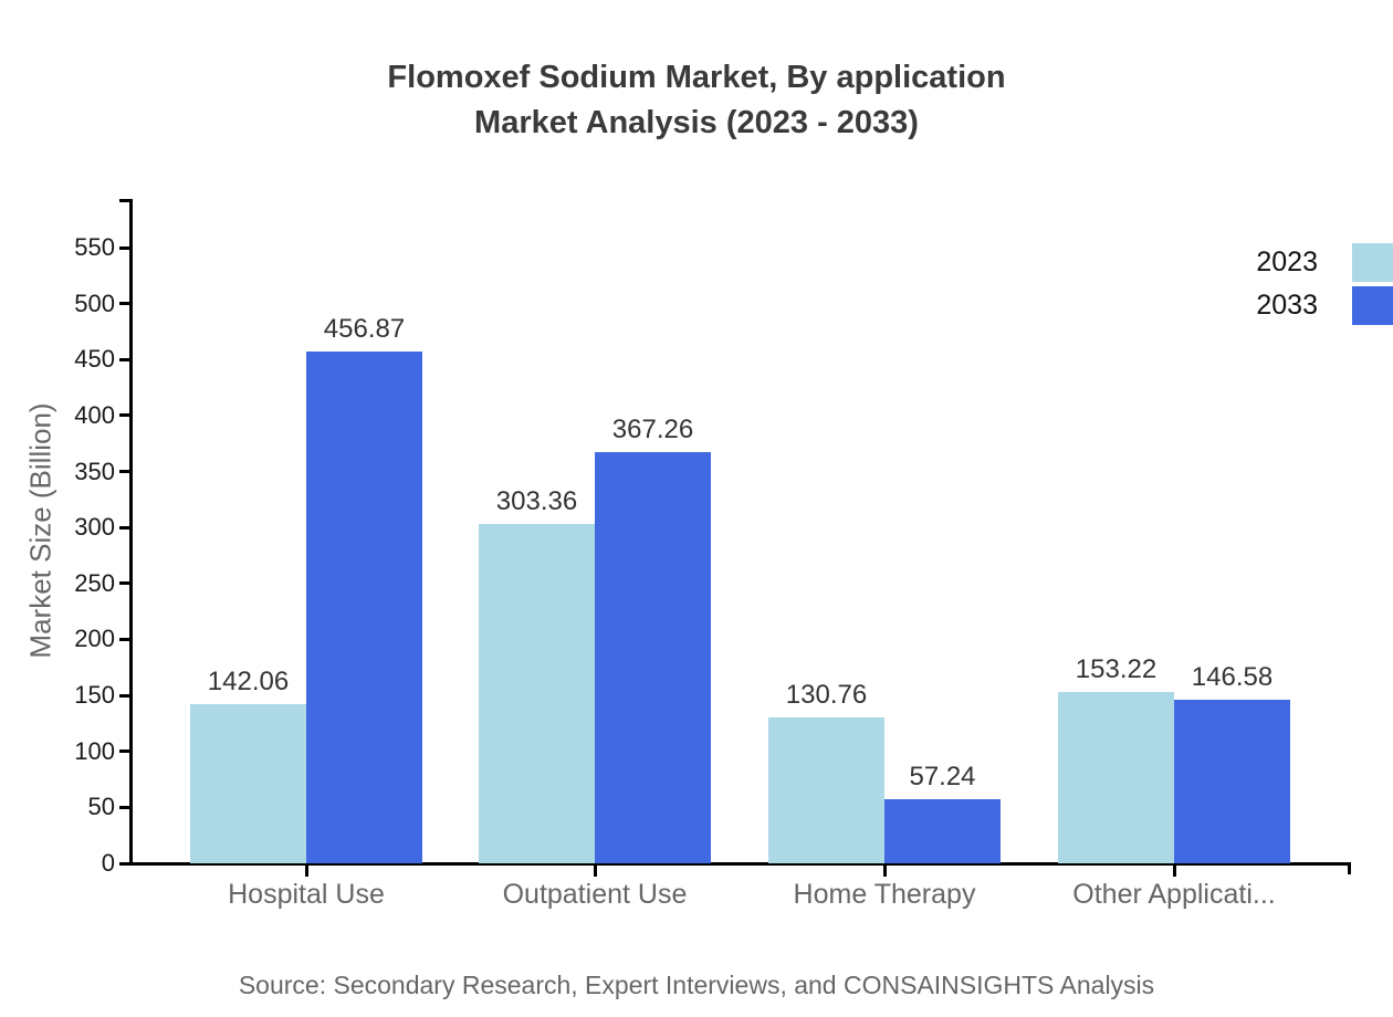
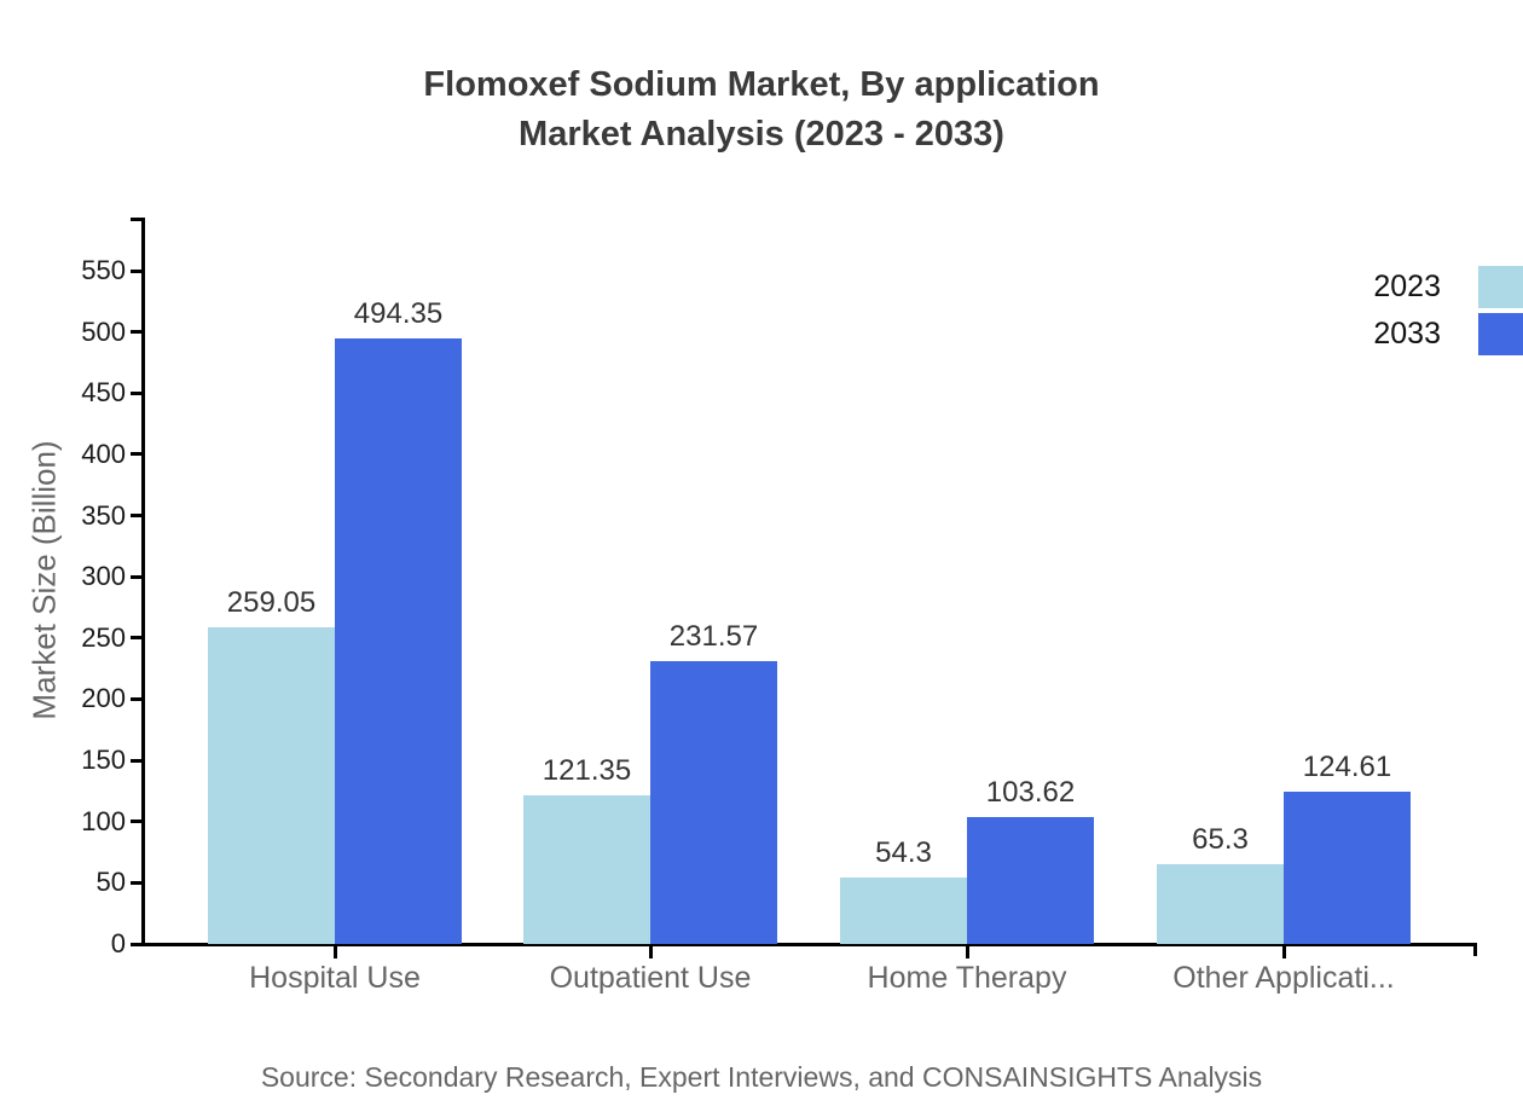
2023/Hospital Use: 142.06 -> 259.05
2033/Hospital Use: 456.87 -> 494.35
2023/Outpatient Use: 303.36 -> 121.35
2033/Outpatient Use: 367.26 -> 231.57
2023/Home Therapy: 130.76 -> 54.3
2033/Home Therapy: 57.24 -> 103.62
2023/Other Applicati...: 153.22 -> 65.3
2033/Other Applicati...: 146.58 -> 124.61
